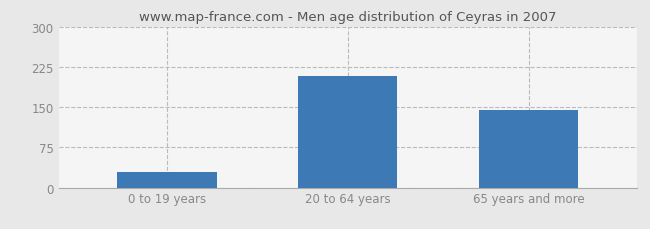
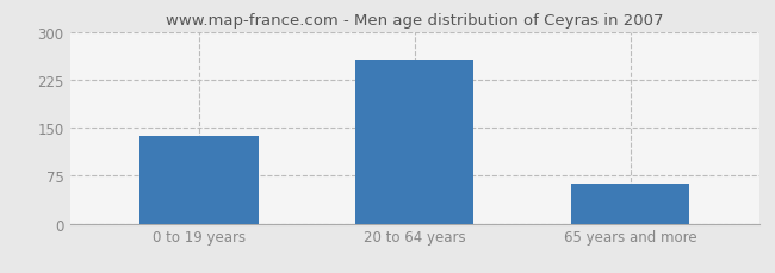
0 to 19 years: 30 -> 137
20 to 64 years: 208 -> 257
65 years and more: 144 -> 62
